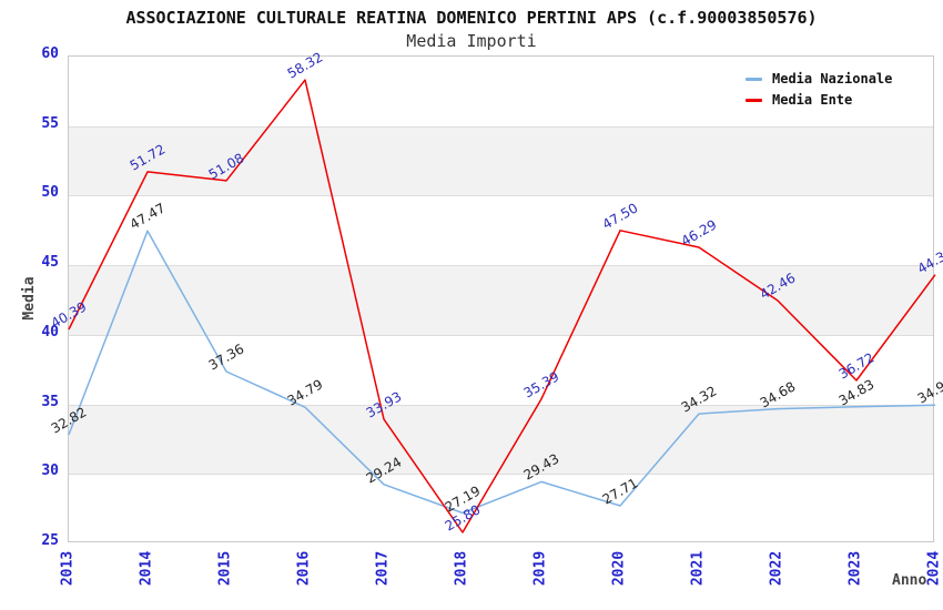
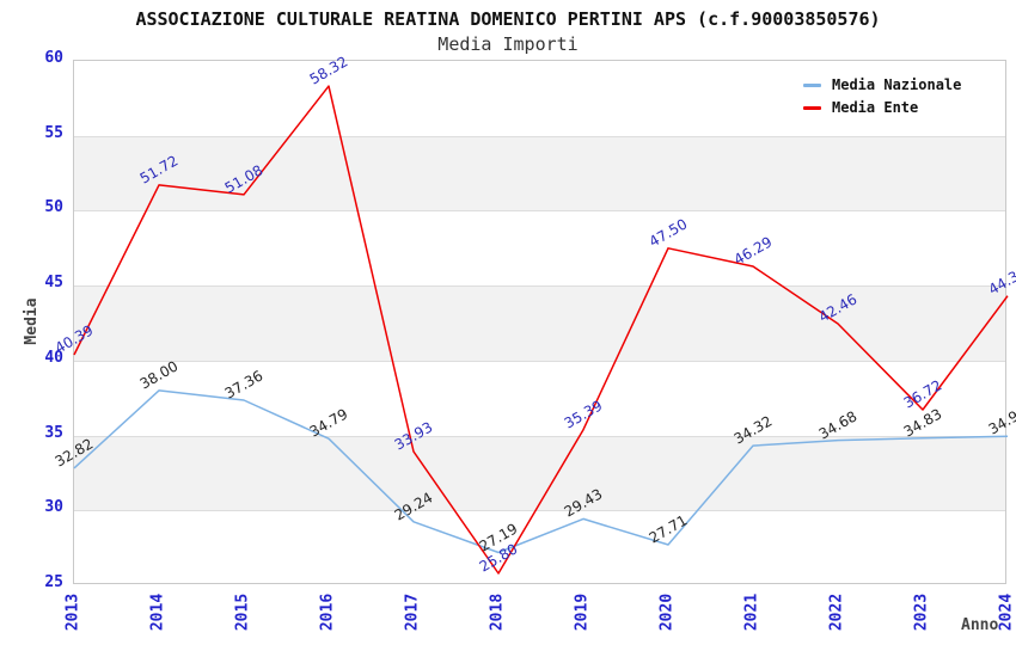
Media Nazionale/2014: 47.47 -> 38.00
